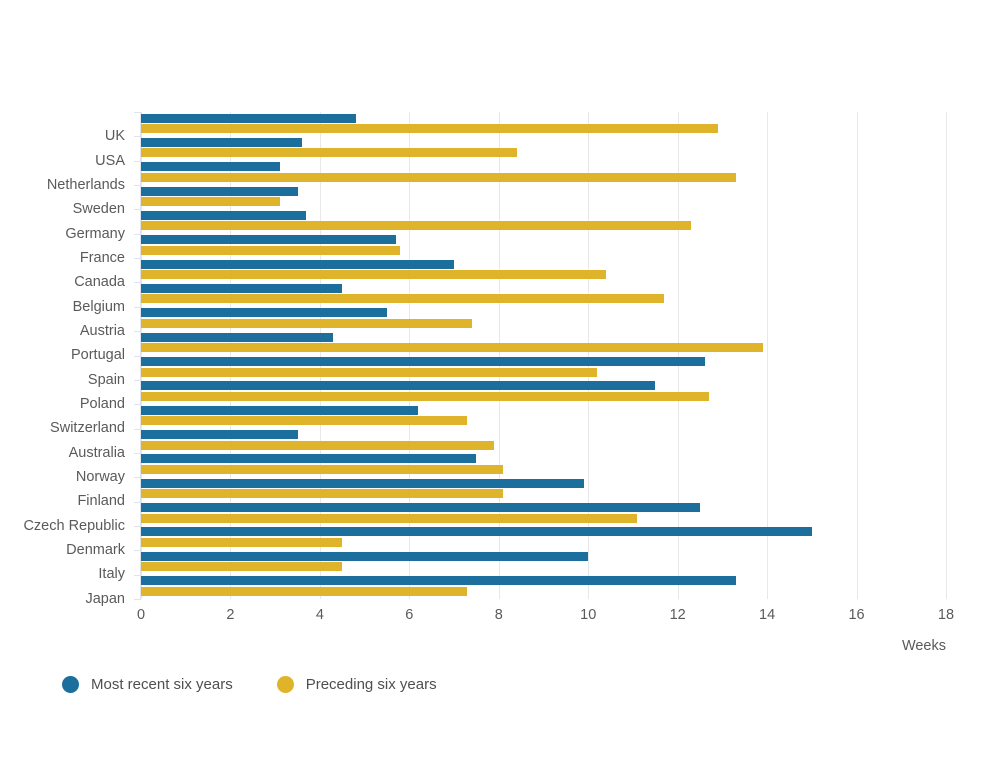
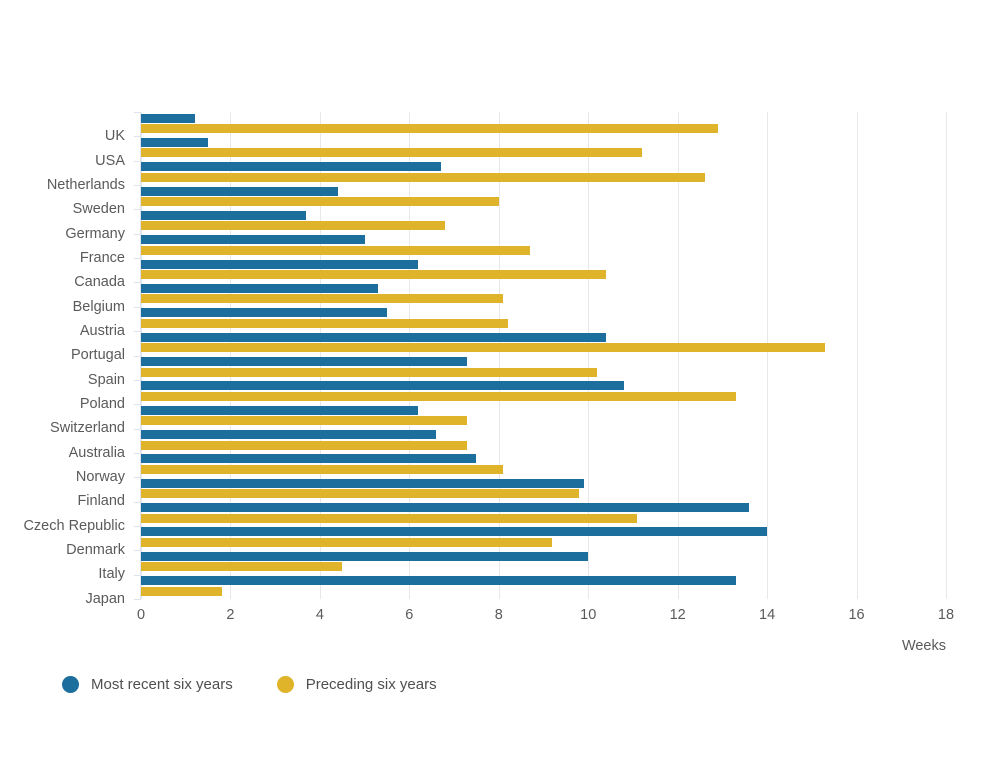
Most recent six years/UK: 4.8 -> 1.2
Most recent six years/USA: 3.6 -> 1.5
Preceding six years/USA: 8.4 -> 11.2
Most recent six years/Netherlands: 3.1 -> 6.7
Preceding six years/Netherlands: 13.3 -> 12.6
Most recent six years/Sweden: 3.5 -> 4.4
Preceding six years/Sweden: 3.1 -> 8.0
Preceding six years/Germany: 12.3 -> 6.8
Most recent six years/France: 5.7 -> 5.0
Preceding six years/France: 5.8 -> 8.7
Most recent six years/Canada: 7.0 -> 6.2
Most recent six years/Belgium: 4.5 -> 5.3
Preceding six years/Belgium: 11.7 -> 8.1
Preceding six years/Austria: 7.4 -> 8.2
Most recent six years/Portugal: 4.3 -> 10.4
Preceding six years/Portugal: 13.9 -> 15.3
Most recent six years/Spain: 12.6 -> 7.3
Most recent six years/Poland: 11.5 -> 10.8
Preceding six years/Poland: 12.7 -> 13.3
Most recent six years/Australia: 3.5 -> 6.6
Preceding six years/Australia: 7.9 -> 7.3
Preceding six years/Finland: 8.1 -> 9.8
Most recent six years/Czech Republic: 12.5 -> 13.6
Most recent six years/Denmark: 15.0 -> 14.0
Preceding six years/Denmark: 4.5 -> 9.2
Preceding six years/Japan: 7.3 -> 1.8
